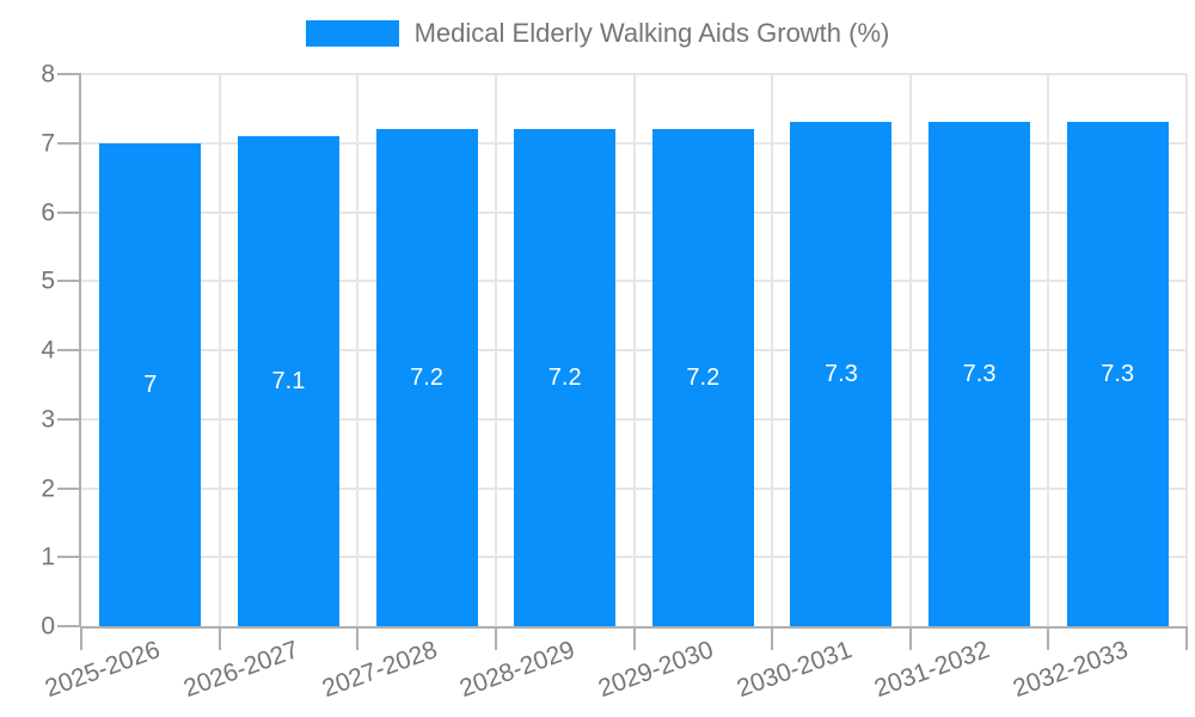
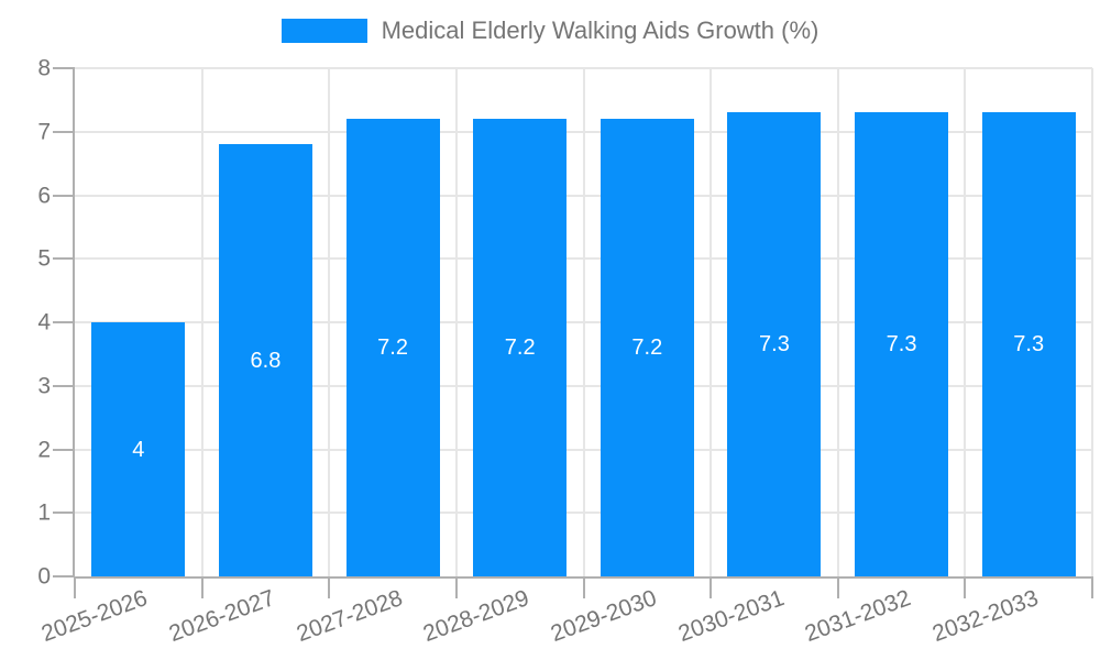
2025-2026: 7 -> 4
2026-2027: 7.1 -> 6.8
